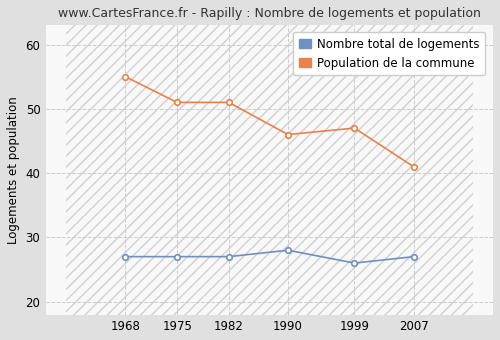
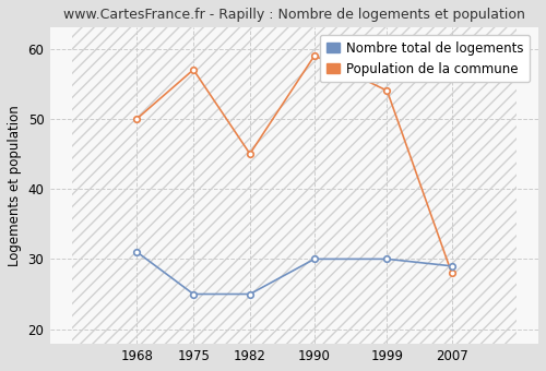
Nombre total de logements/1968: 27 -> 31
Population de la commune/1968: 55 -> 50
Nombre total de logements/1975: 27 -> 25
Population de la commune/1975: 51 -> 57
Nombre total de logements/1982: 27 -> 25
Population de la commune/1982: 51 -> 45
Nombre total de logements/1990: 28 -> 30
Population de la commune/1990: 46 -> 59
Nombre total de logements/1999: 26 -> 30
Population de la commune/1999: 47 -> 54
Nombre total de logements/2007: 27 -> 29
Population de la commune/2007: 41 -> 28
